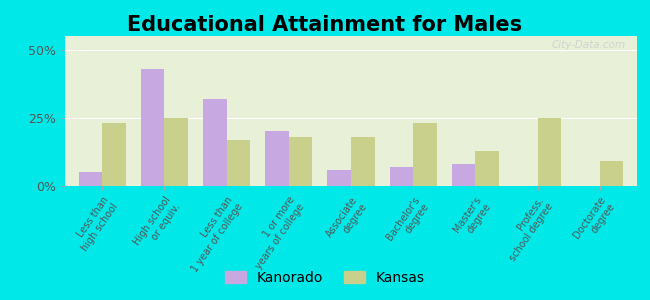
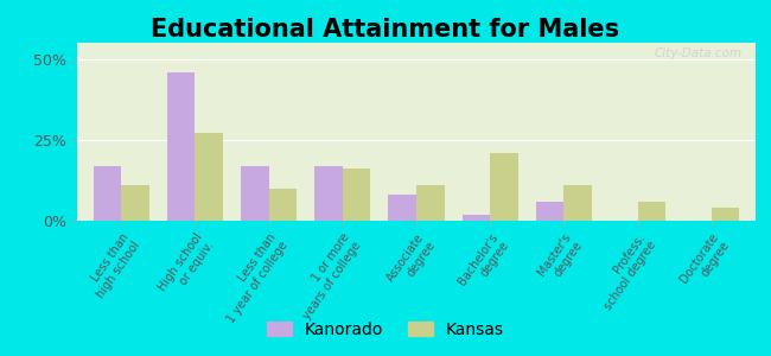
Kanorado/Less than high school: 5% -> 17%
Kansas/Less than high school: 23% -> 11%
Kanorado/High school or equiv.: 43% -> 46%
Kansas/High school or equiv.: 25% -> 27%
Kanorado/Less than 1 year of college: 32% -> 17%
Kansas/Less than 1 year of college: 17% -> 10%
Kanorado/1 or more years of college: 20% -> 17%
Kansas/1 or more years of college: 18% -> 16%
Kanorado/Associate degree: 6% -> 8%
Kansas/Associate degree: 18% -> 11%
Kanorado/Bachelor's degree: 7% -> 2%
Kansas/Bachelor's degree: 23% -> 21%
Kanorado/Master's degree: 8% -> 6%
Kansas/Master's degree: 13% -> 11%
Kansas/Profess. school degree: 25% -> 6%
Kansas/Doctorate degree: 9% -> 4%
